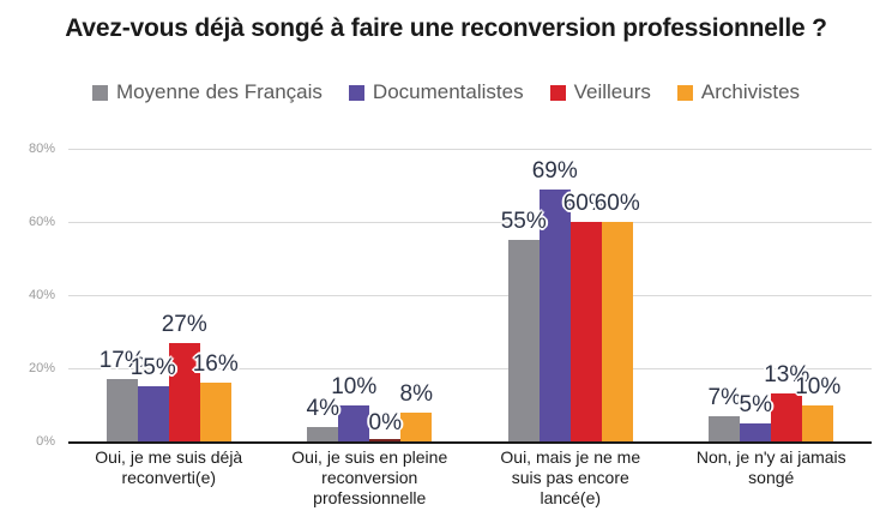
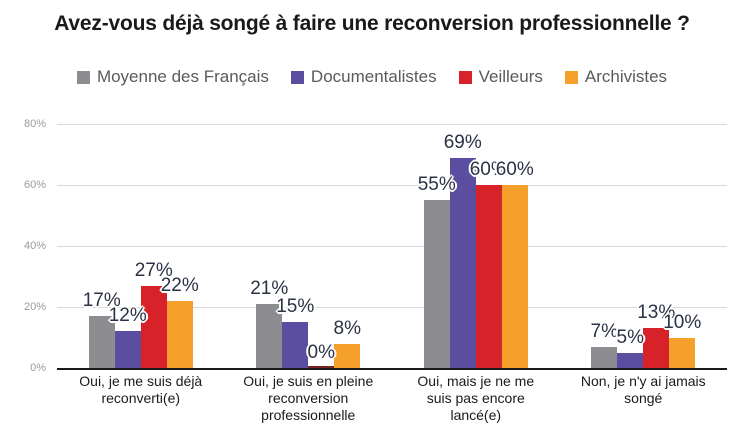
Documentalistes/Oui, je me suis déjà reconverti(e): 15% -> 12%
Archivistes/Oui, je me suis déjà reconverti(e): 16% -> 22%
Moyenne des Français/Oui, je suis en pleine reconversion professionnelle: 4% -> 21%
Documentalistes/Oui, je suis en pleine reconversion professionnelle: 10% -> 15%
